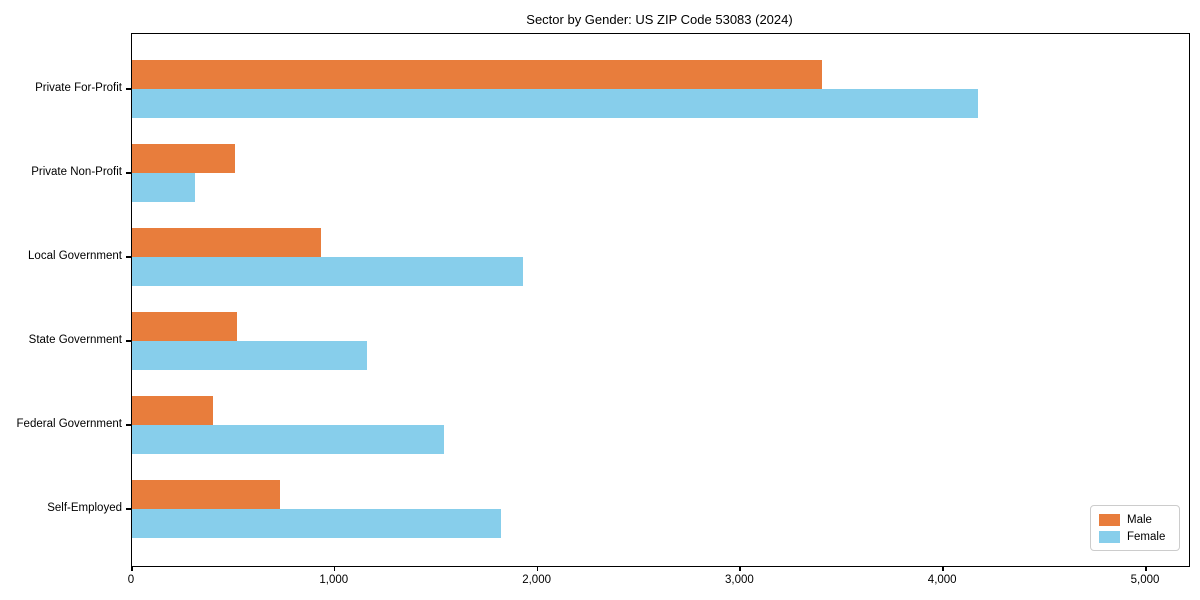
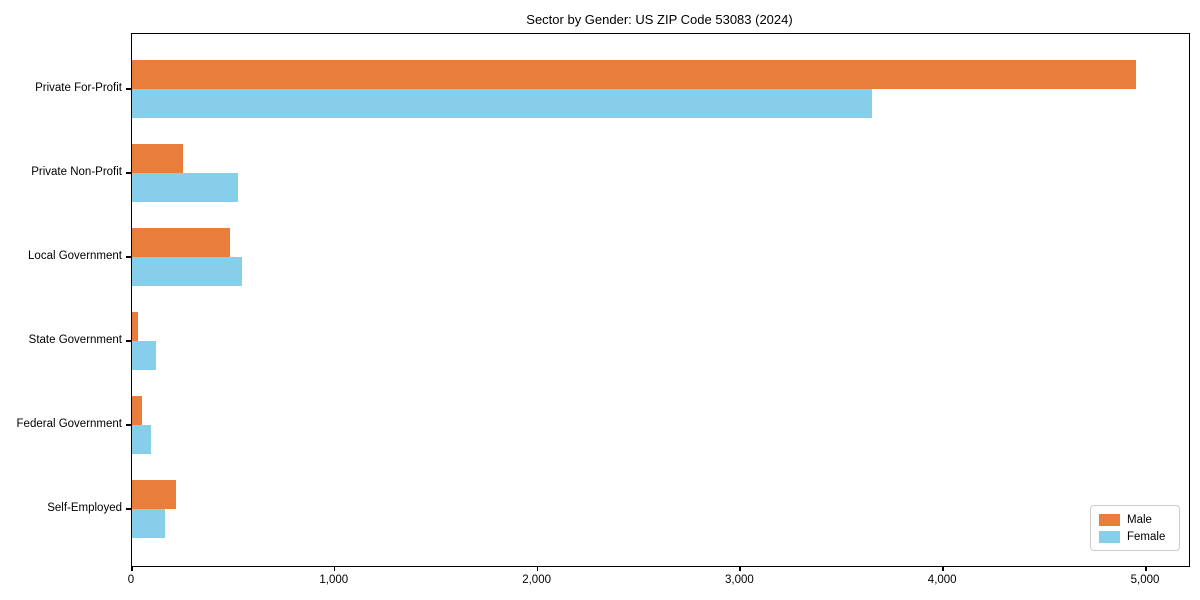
Male/Private For-Profit: 3400 -> 4950
Female/Private For-Profit: 4170 -> 3650
Male/Private Non-Profit: 510 -> 250
Female/Private Non-Profit: 310 -> 520
Male/Local Government: 930 -> 480
Female/Local Government: 1930 -> 540
Male/State Government: 520 -> 30
Female/State Government: 1160 -> 120
Male/Federal Government: 400 -> 50
Female/Federal Government: 1540 -> 90
Male/Self-Employed: 730 -> 220
Female/Self-Employed: 1820 -> 160
